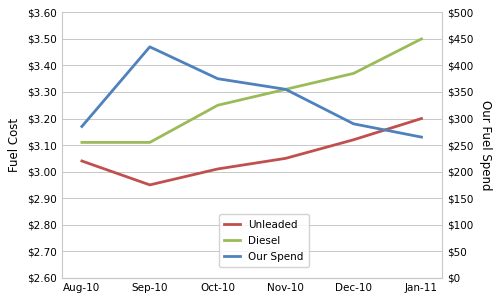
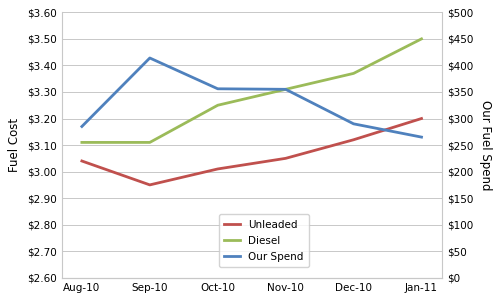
Our Spend/Sep-10: $435 -> $414
Our Spend/Oct-10: $375 -> $356
